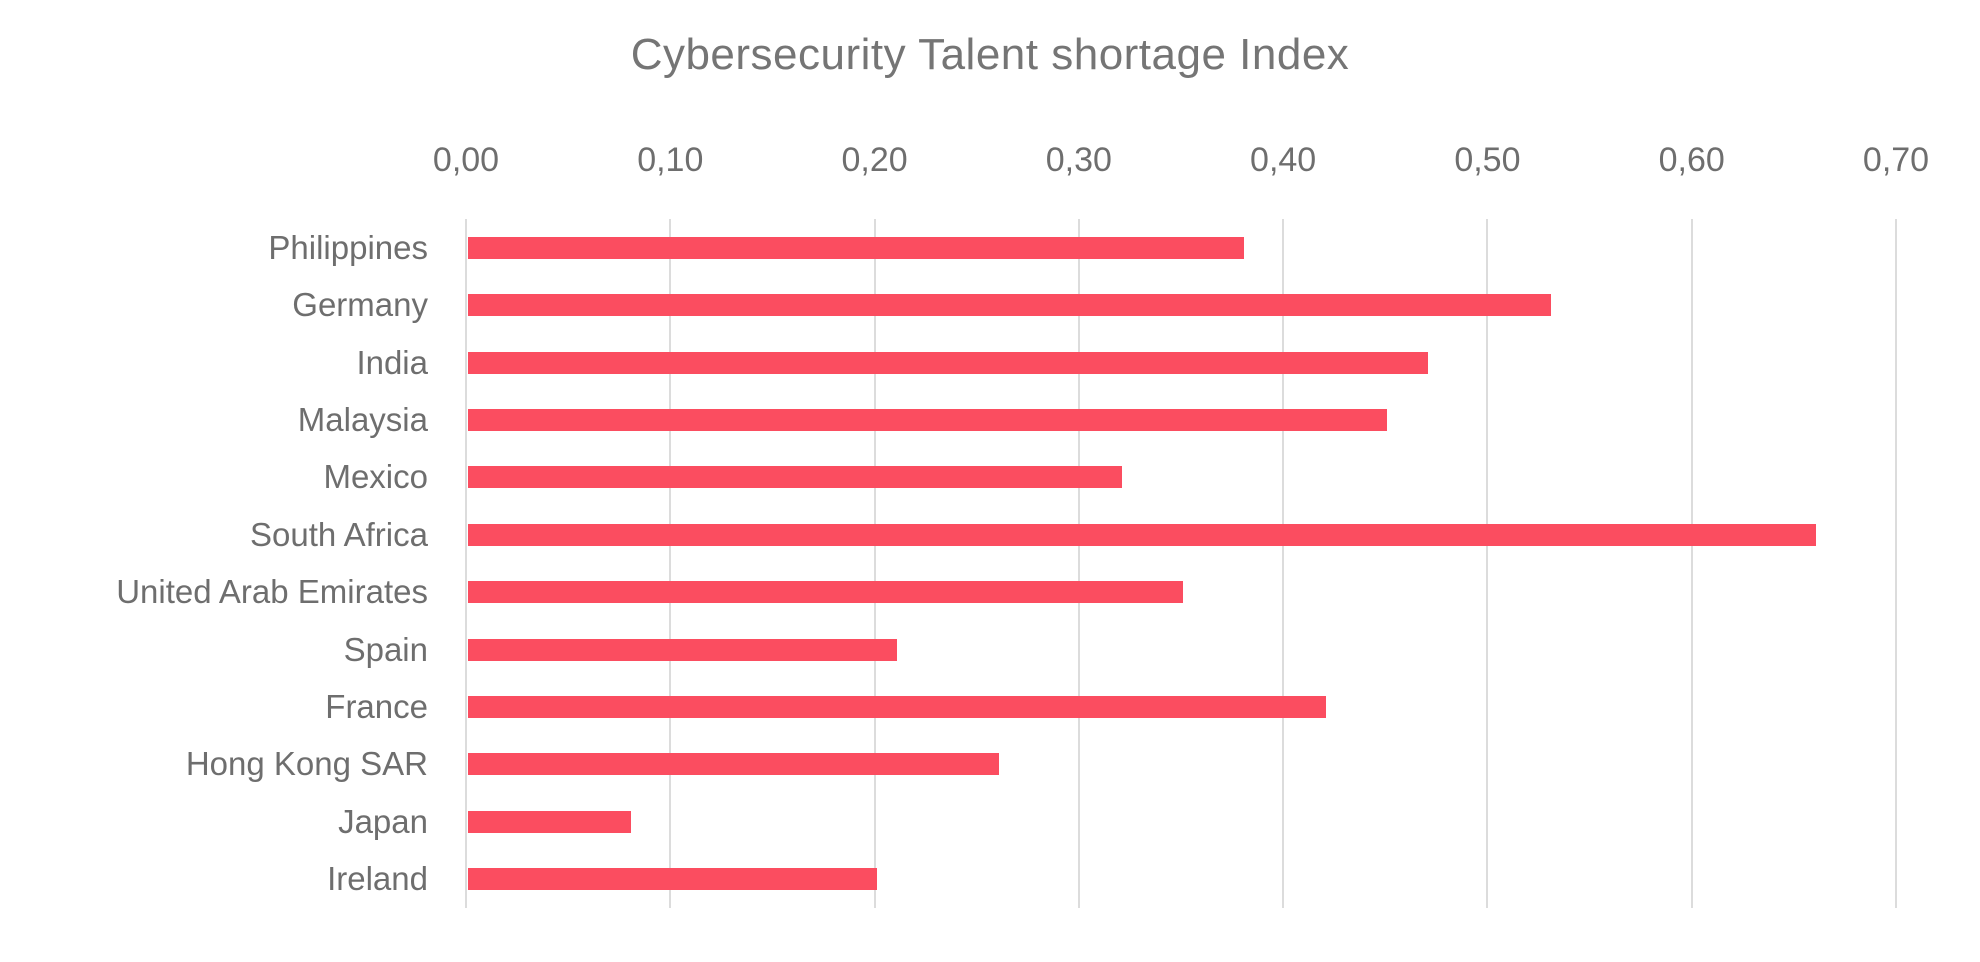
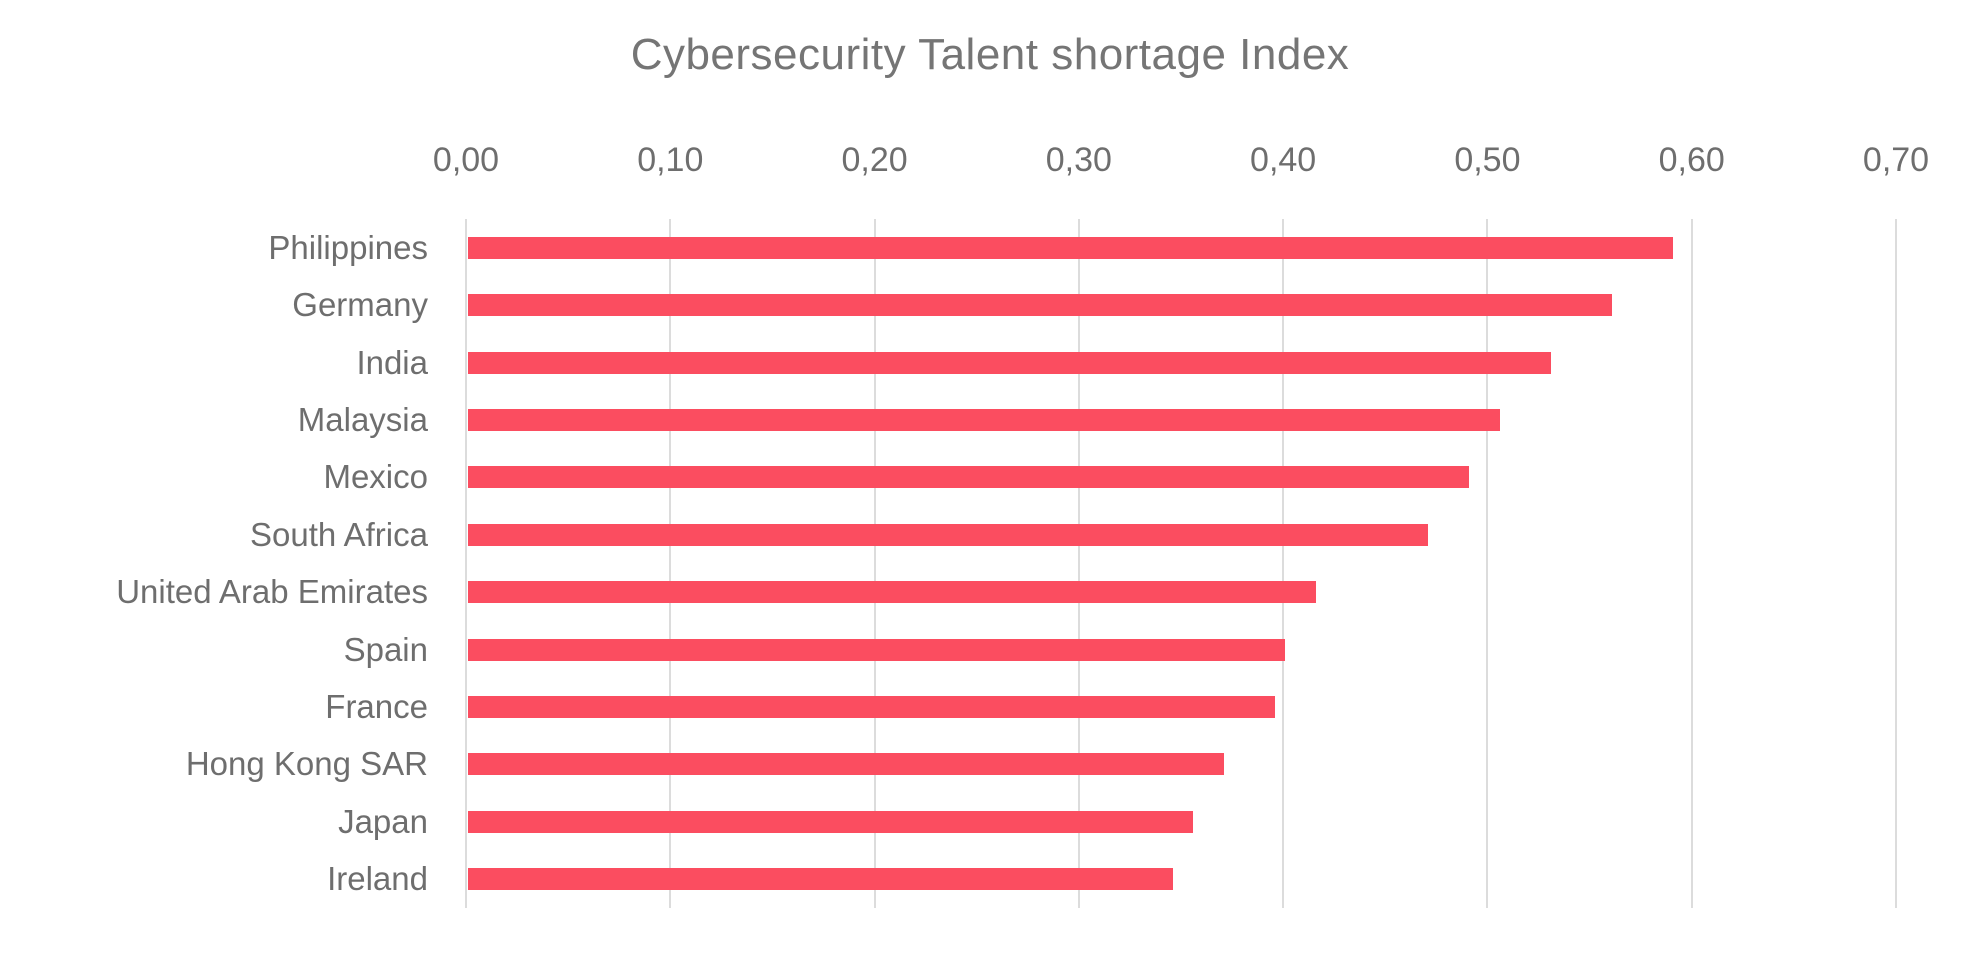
Philippines: 0,38 -> 0,59
Germany: 0,53 -> 0,56
India: 0,47 -> 0,53
Malaysia: 0,45 -> 0,51
Mexico: 0,32 -> 0,49
South Africa: 0,66 -> 0,47
United Arab Emirates: 0,35 -> 0,41
Spain: 0,21 -> 0,40
France: 0,42 -> 0,40
Hong Kong SAR: 0,26 -> 0,37
Japan: 0,08 -> 0,35
Ireland: 0,20 -> 0,34
